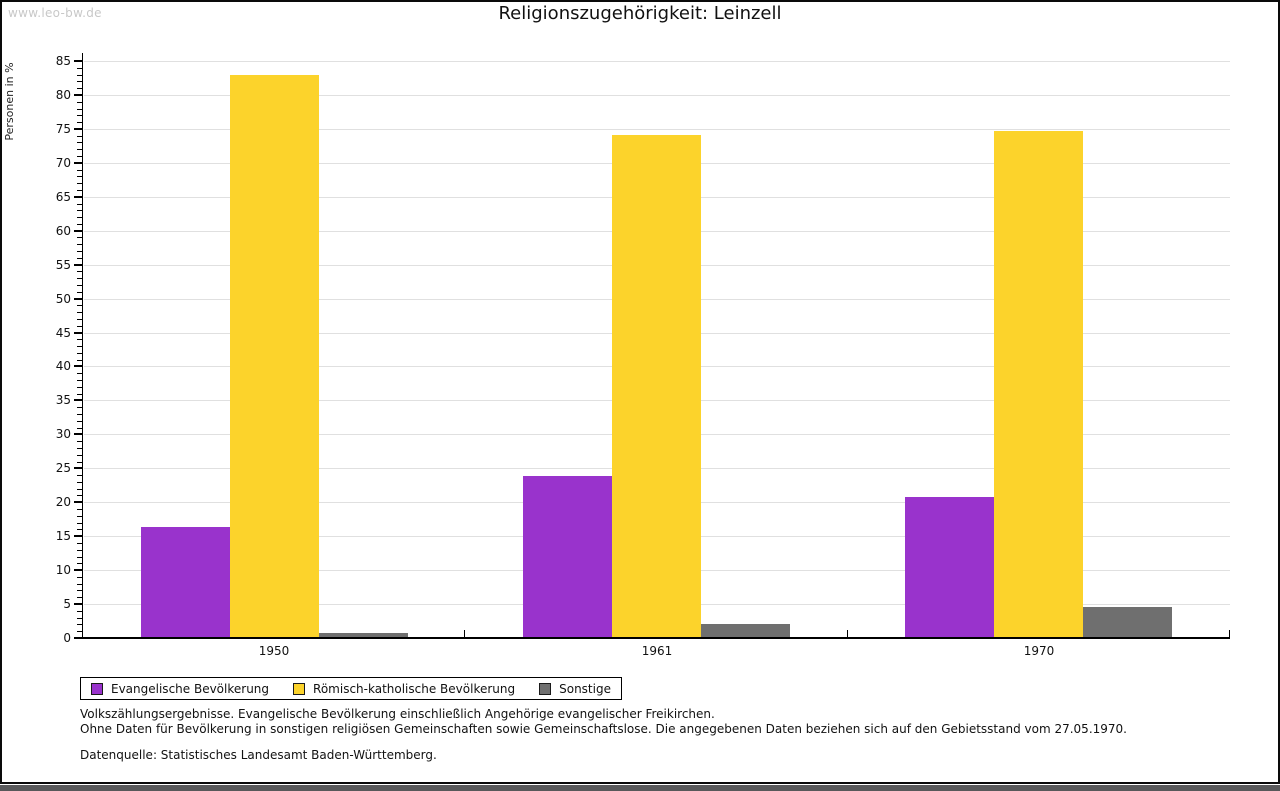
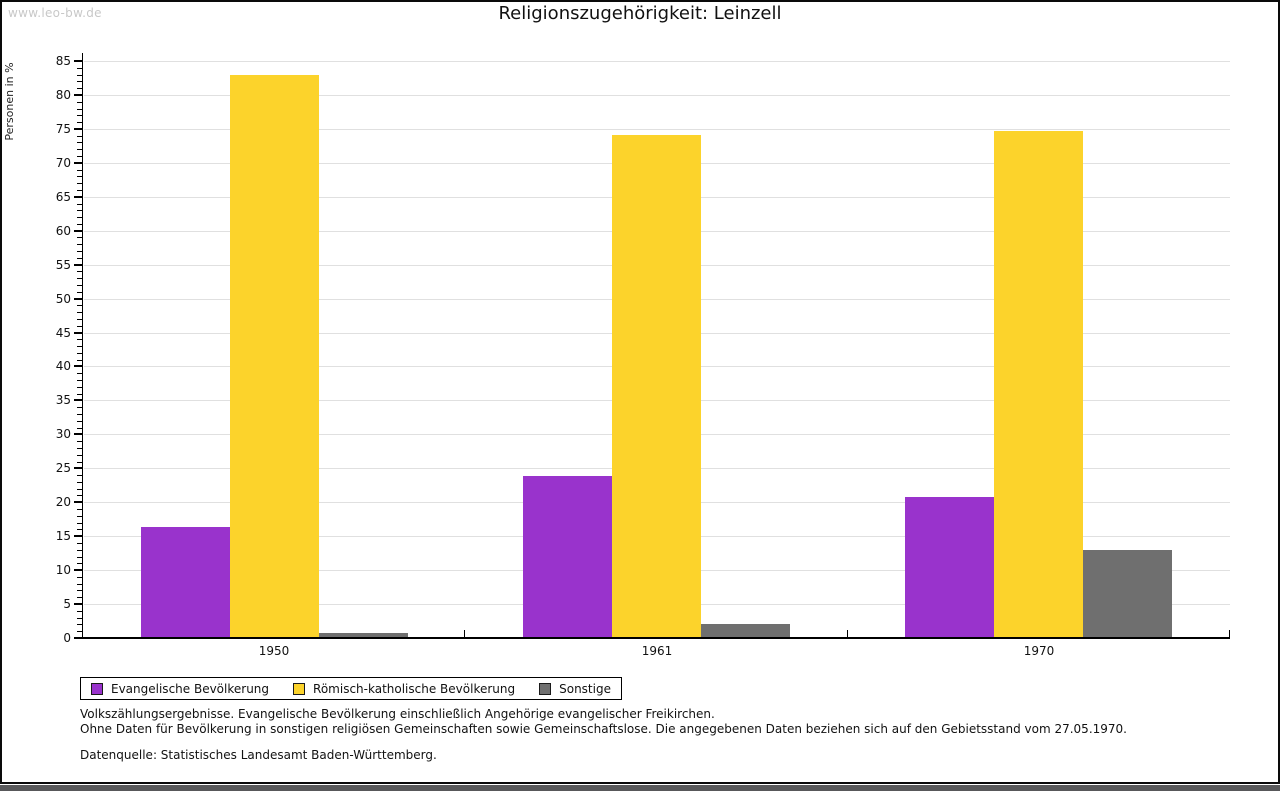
Sonstige/1970: 5 -> 13
